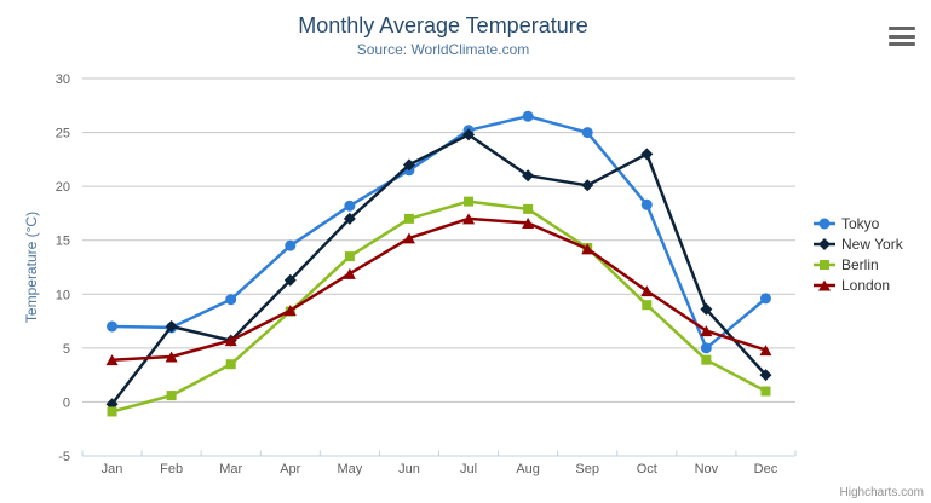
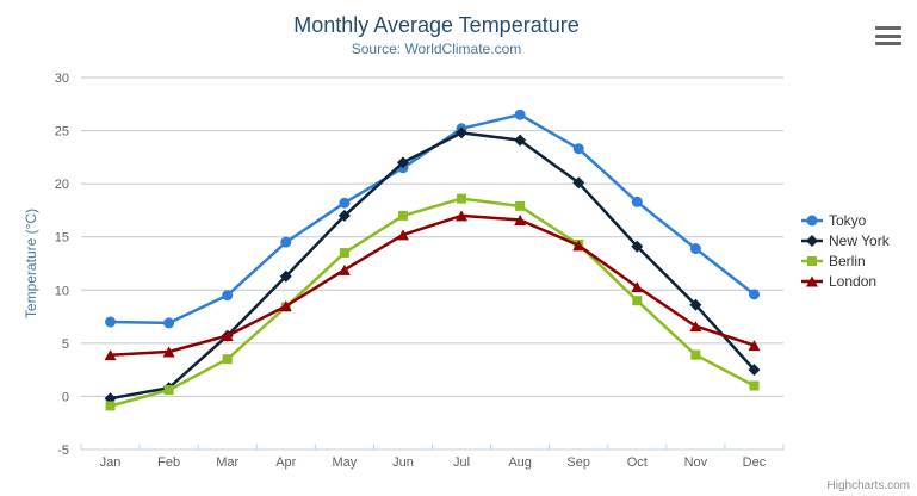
New York/Feb: 7 -> 1
New York/Aug: 21 -> 24
Tokyo/Sep: 25 -> 23
New York/Oct: 23 -> 14
Tokyo/Nov: 5 -> 14
